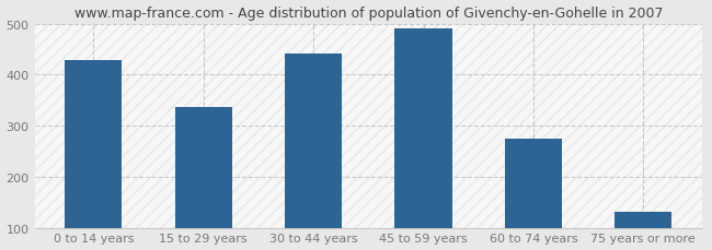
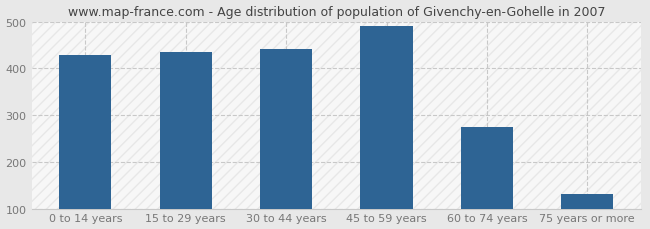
15 to 29 years: 336 -> 435
